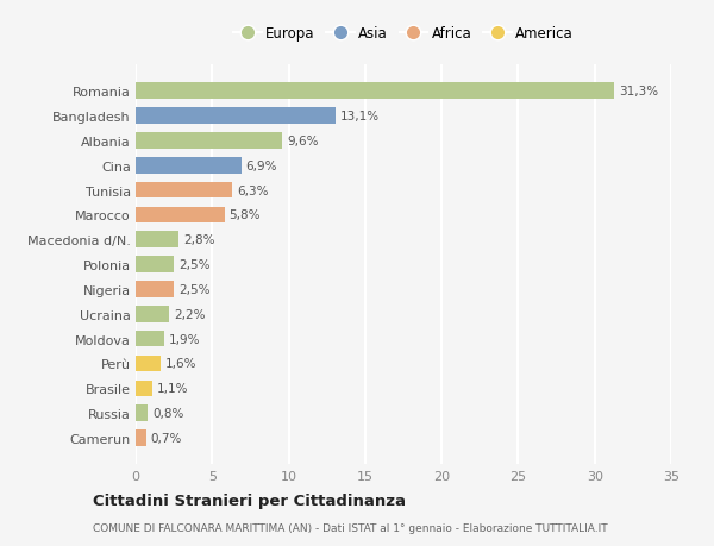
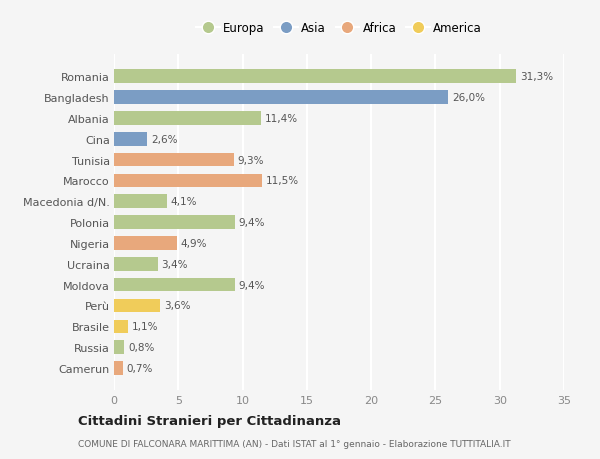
Bangladesh: 13,1% -> 26,0%
Albania: 9,6% -> 11,4%
Cina: 6,9% -> 2,6%
Tunisia: 6,3% -> 9,3%
Marocco: 5,8% -> 11,5%
Macedonia d/N.: 2,8% -> 4,1%
Polonia: 2,5% -> 9,4%
Nigeria: 2,5% -> 4,9%
Ucraina: 2,2% -> 3,4%
Moldova: 1,9% -> 9,4%
Perù: 1,6% -> 3,6%
